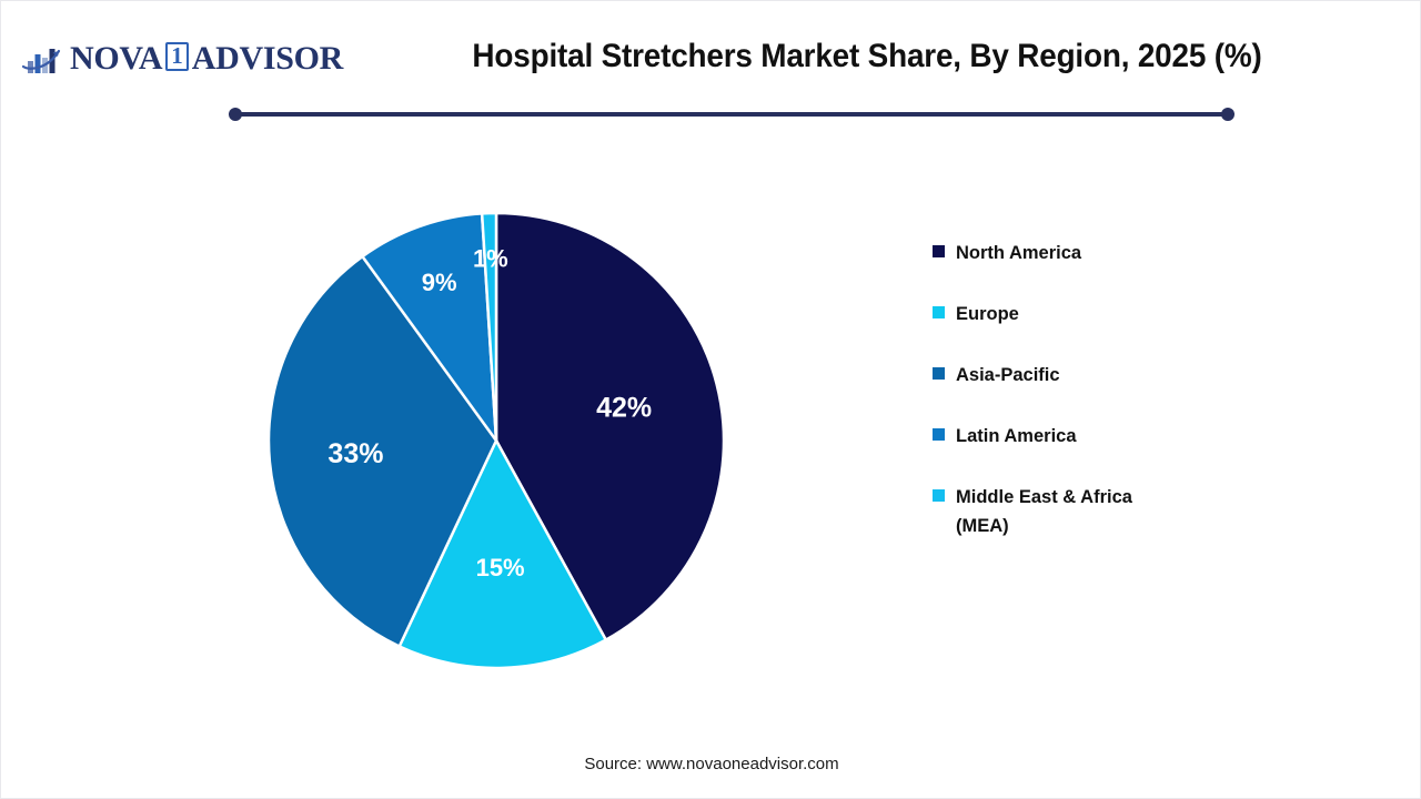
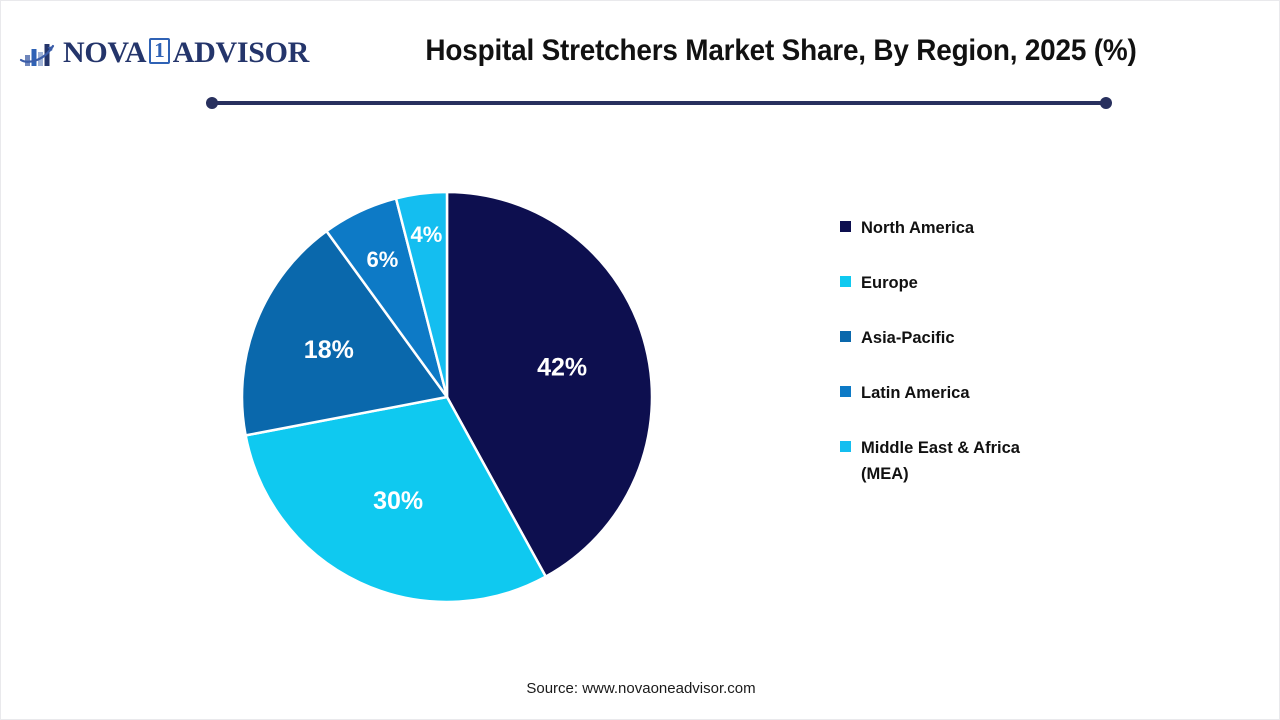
Europe: 15% -> 30%
Asia-Pacific: 33% -> 18%
Latin America: 9% -> 6%
Middle East & Africa (MEA): 1% -> 4%
